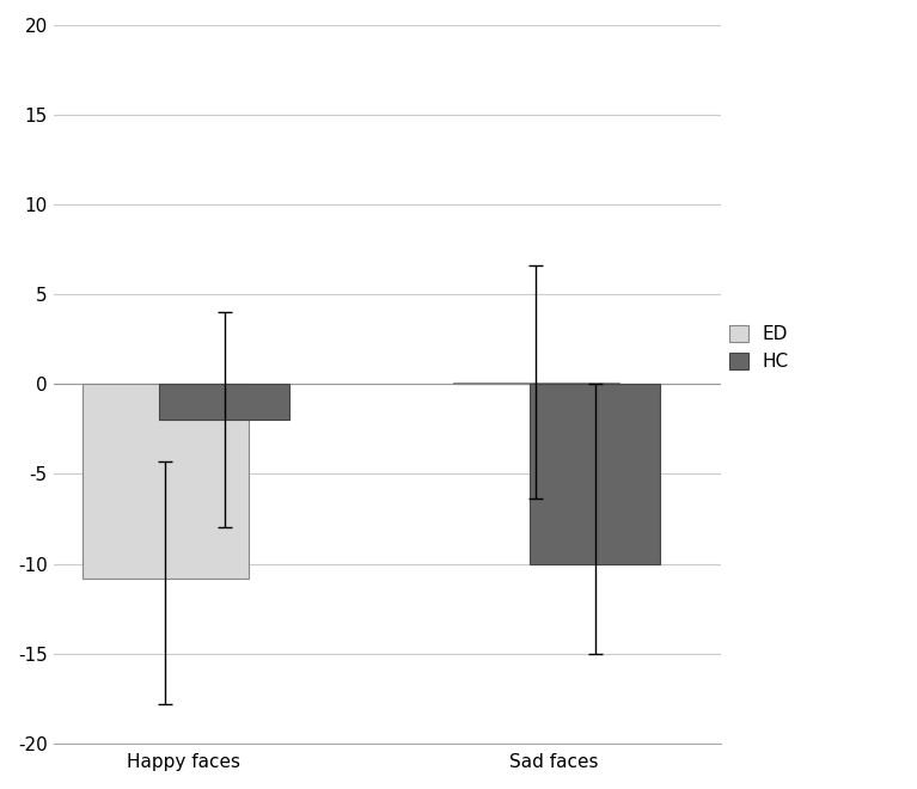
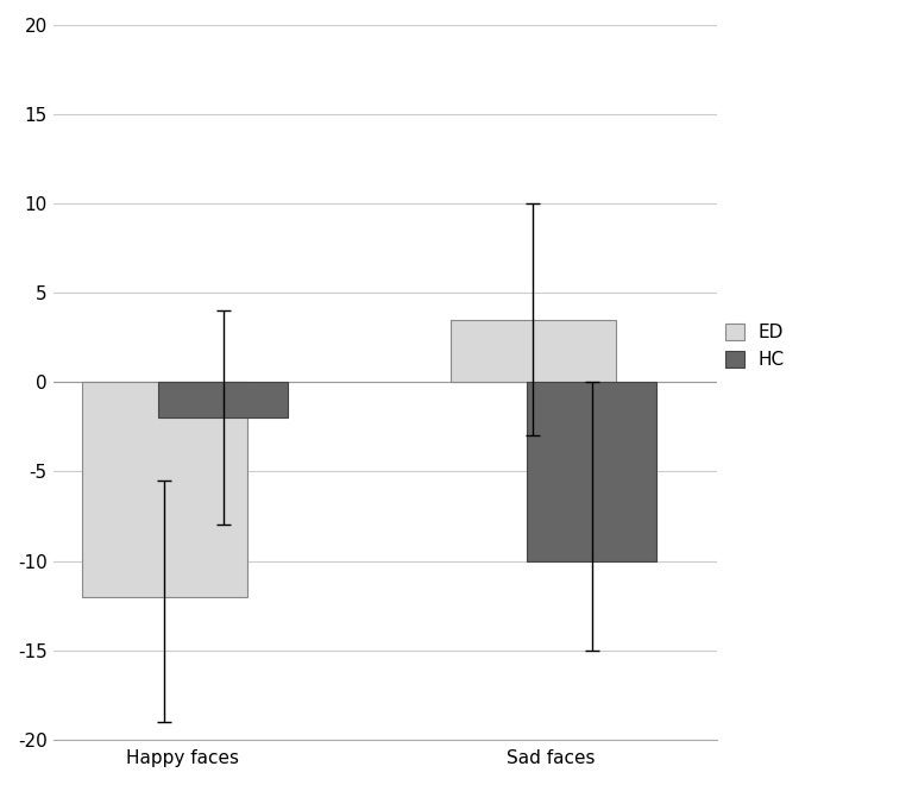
ED/Happy faces: -10.8 -> -12.0
ED/Sad faces: 0.1 -> 3.5
